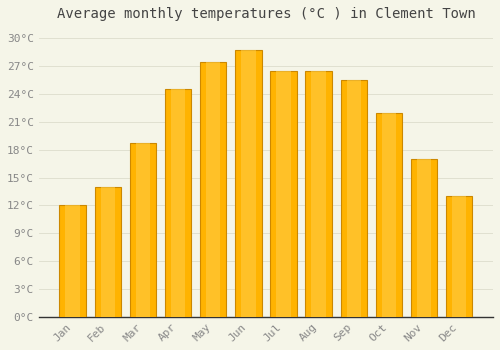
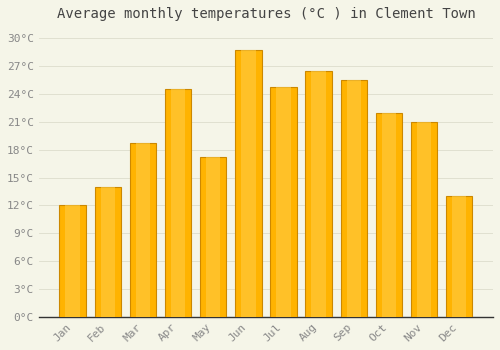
May: 27.5°C -> 17.2°C
Jul: 26.5°C -> 24.8°C
Nov: 17.0°C -> 21.0°C
